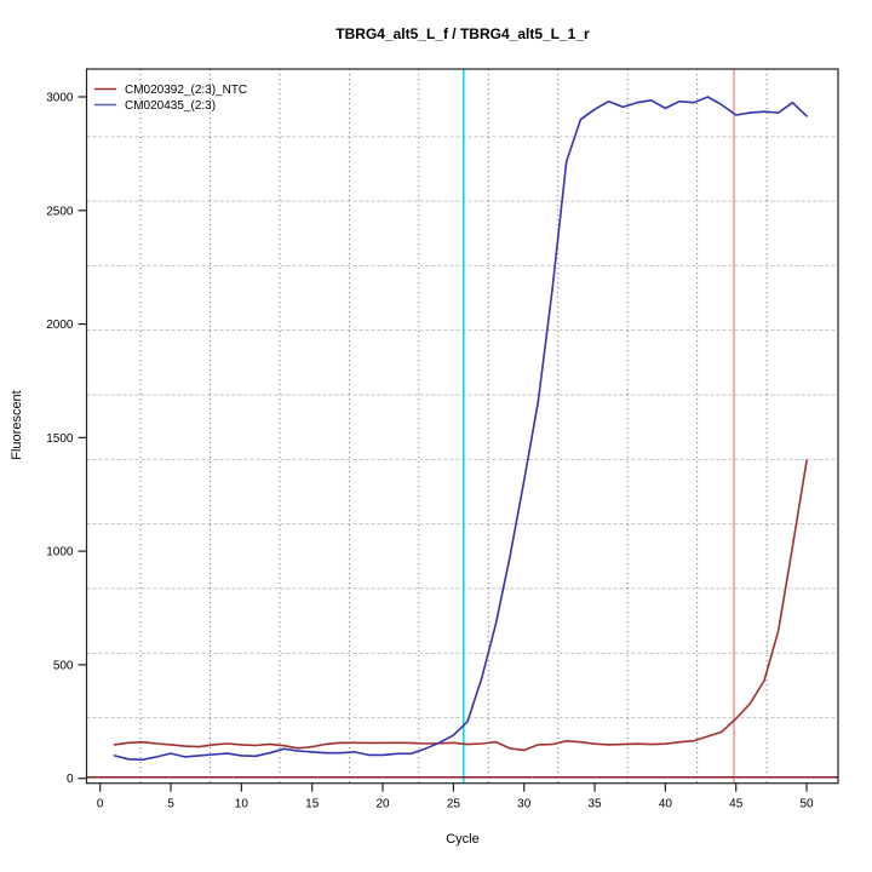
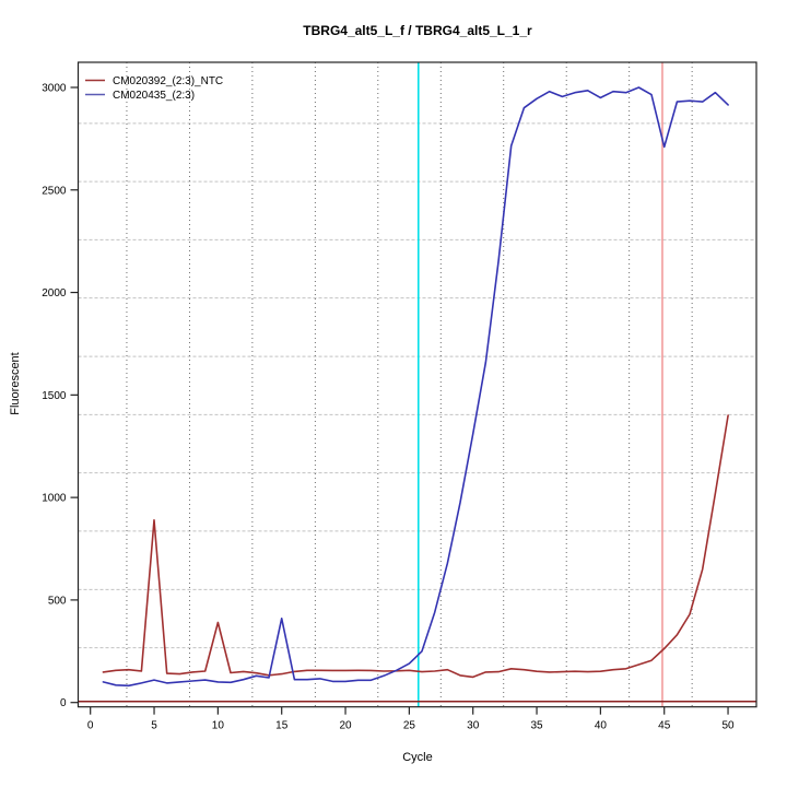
CM020392_(2:3)_NTC/5: 150 -> 890
CM020392_(2:3)_NTC/10: 150 -> 390
CM020435_(2:3)/15: 120 -> 410
CM020435_(2:3)/45: 2920 -> 2710
